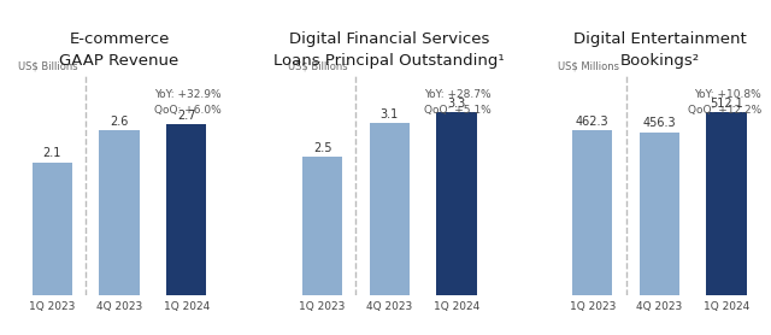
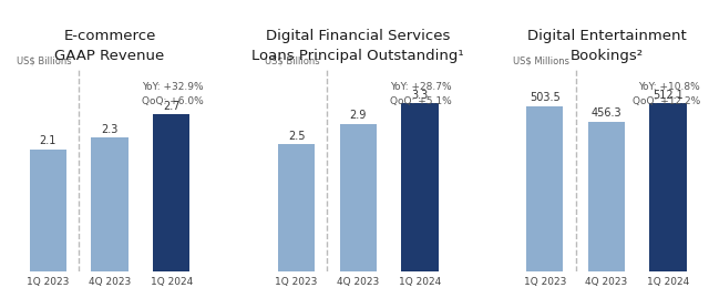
E-commerce GAAP Revenue/4Q 2023: 2.6 -> 2.3
Digital Financial Services Loans Principal Outstanding¹/4Q 2023: 3.1 -> 2.9
Digital Entertainment Bookings²/1Q 2023: 462.3 -> 503.5
